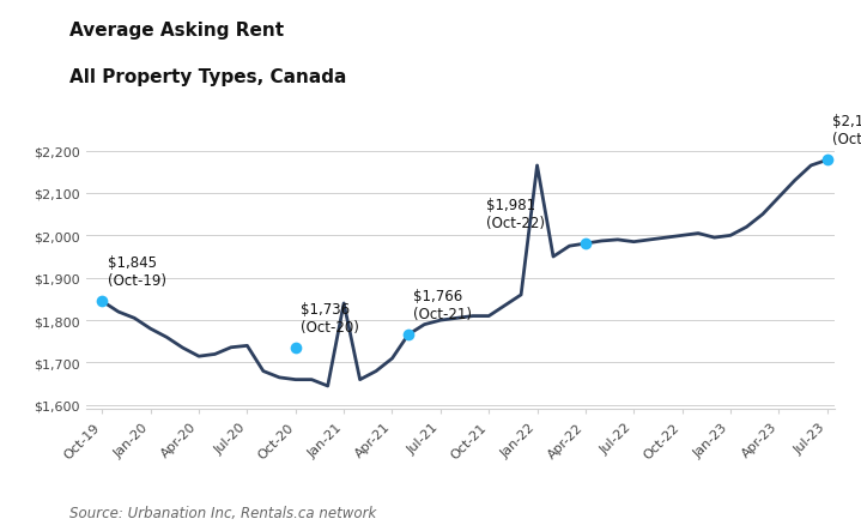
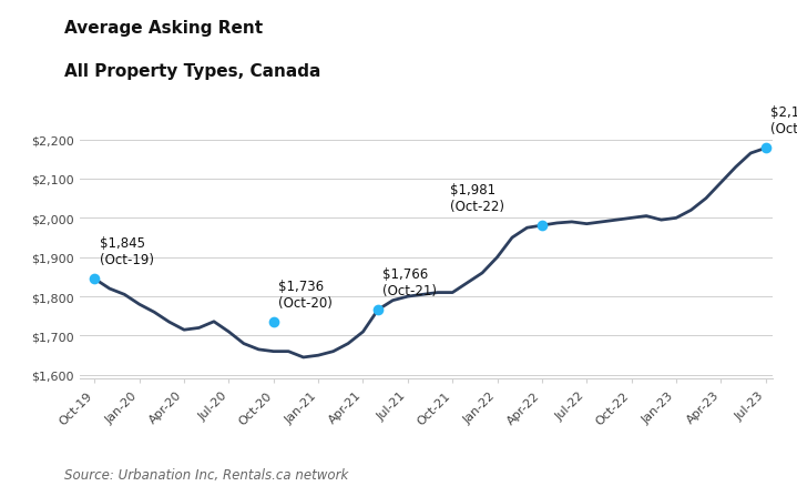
Jul-20: $1,740 -> $1,710
Jan-21: $1,840 -> $1,650
Jan-22: $2,165 -> $1,900
